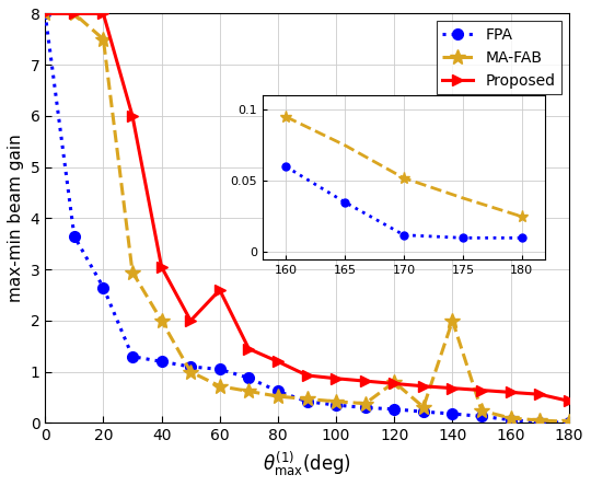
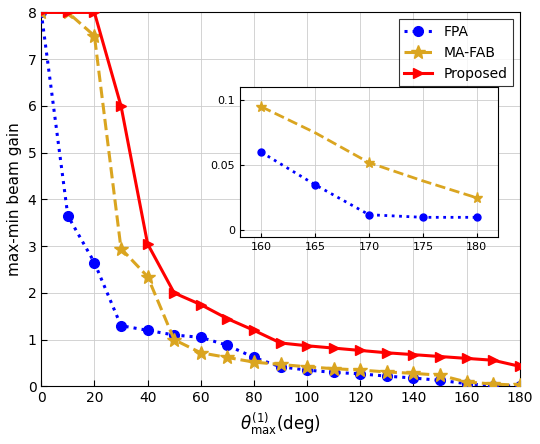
MA-FAB/40: 2.00 -> 2.35
Proposed/60: 2.60 -> 1.75
MA-FAB/120: 0.80 -> 0.35
MA-FAB/140: 2.00 -> 0.28
